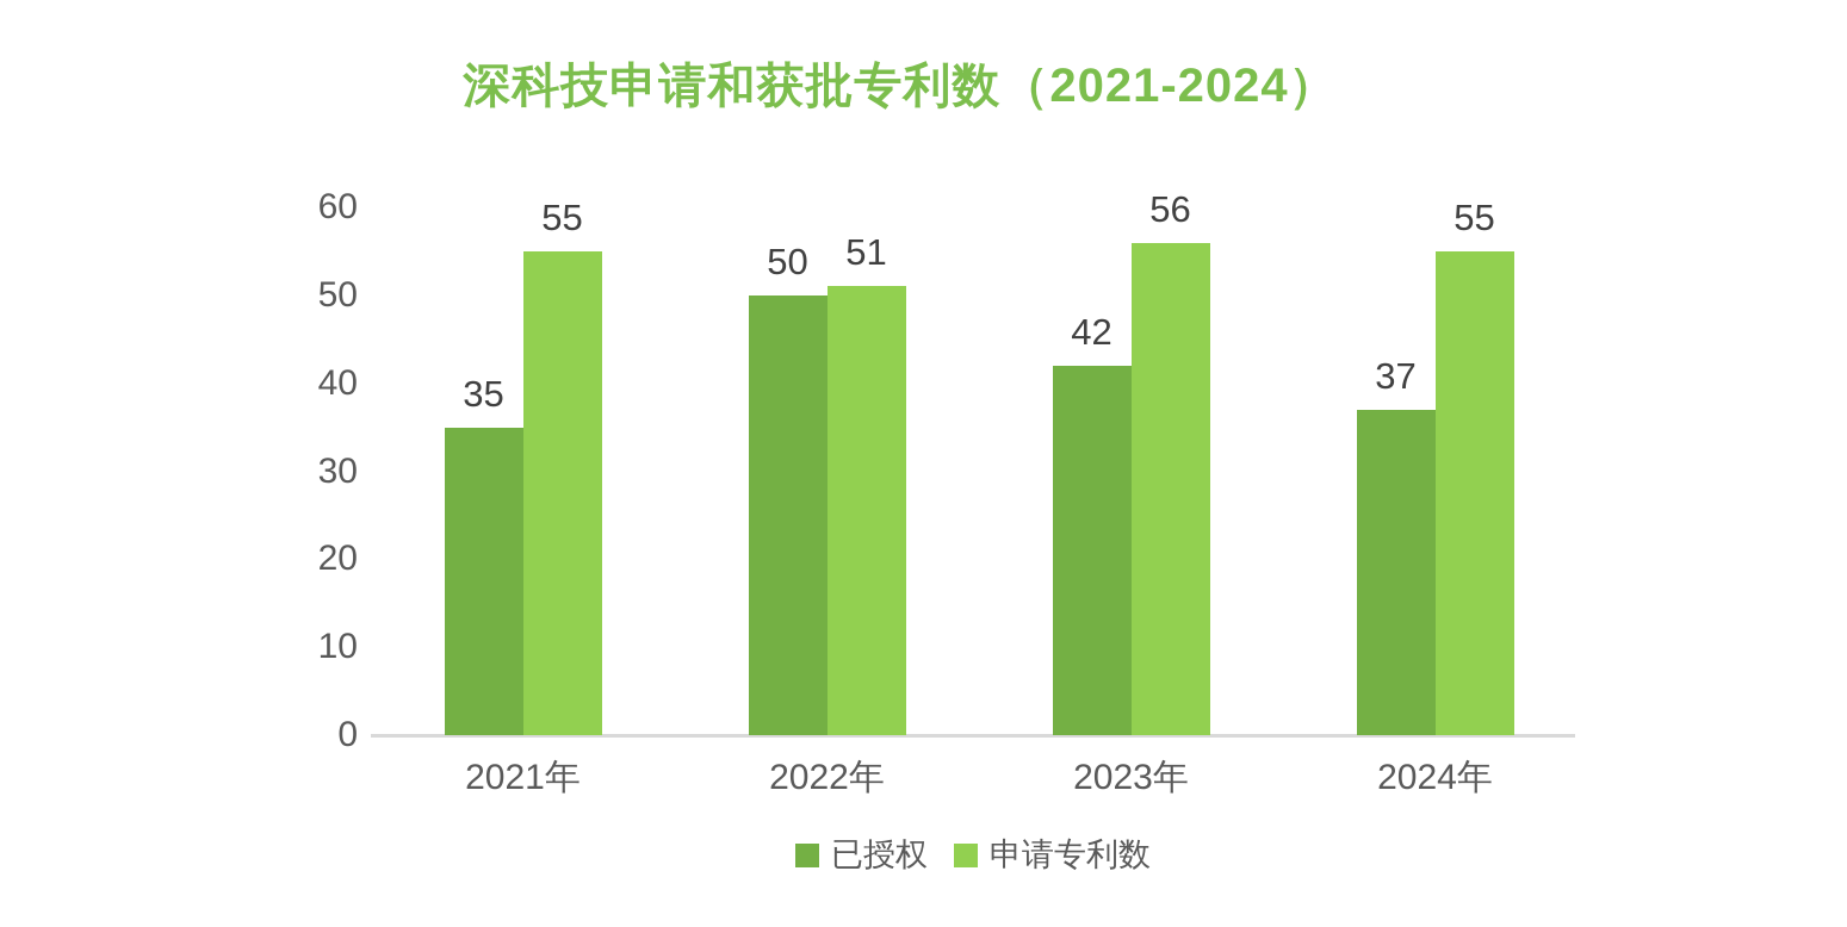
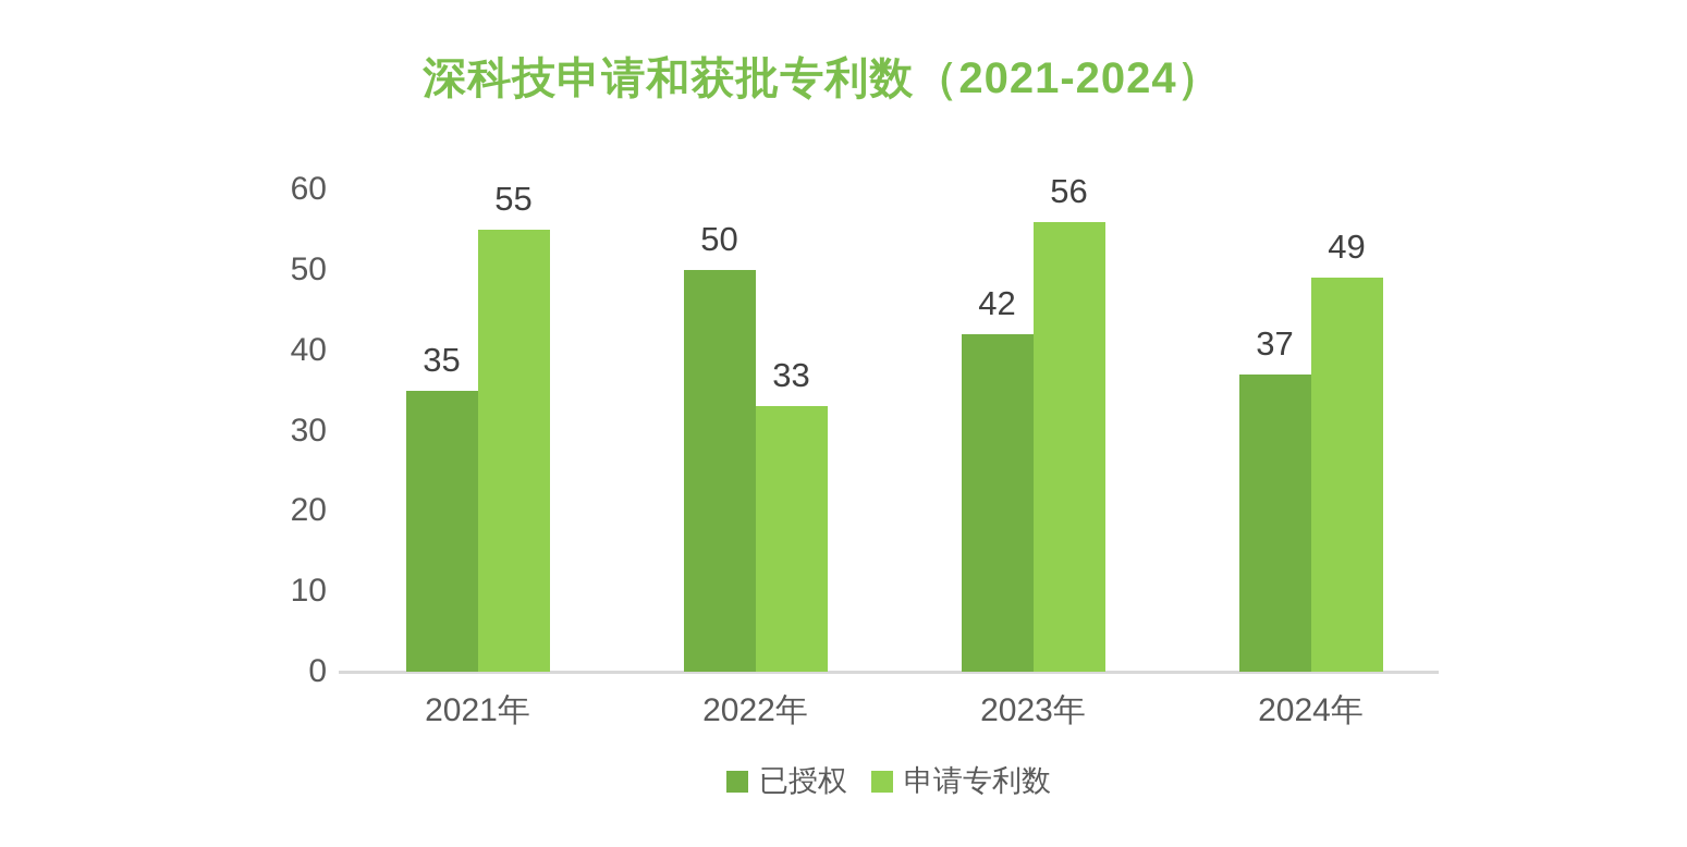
申请专利数/2022年: 51 -> 33
申请专利数/2024年: 55 -> 49
